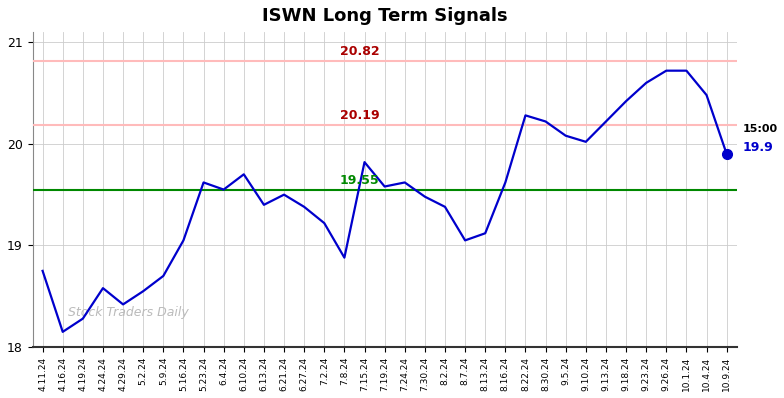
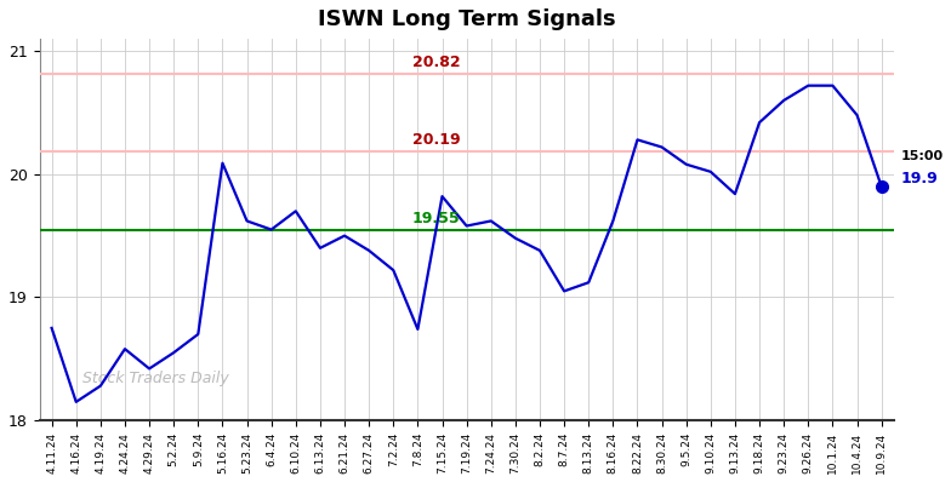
5.16.24: 19.05 -> 20.09
7.8.24: 18.88 -> 18.74
9.13.24: 20.22 -> 19.84
